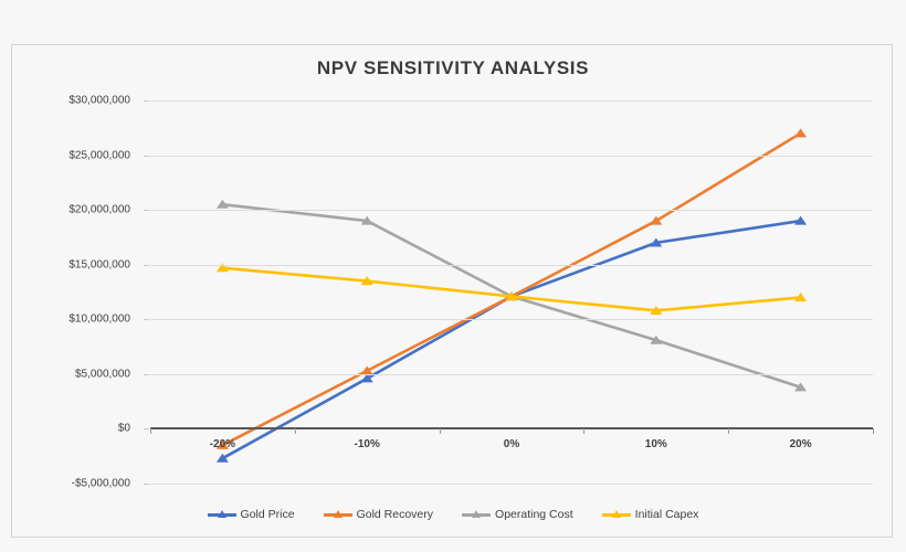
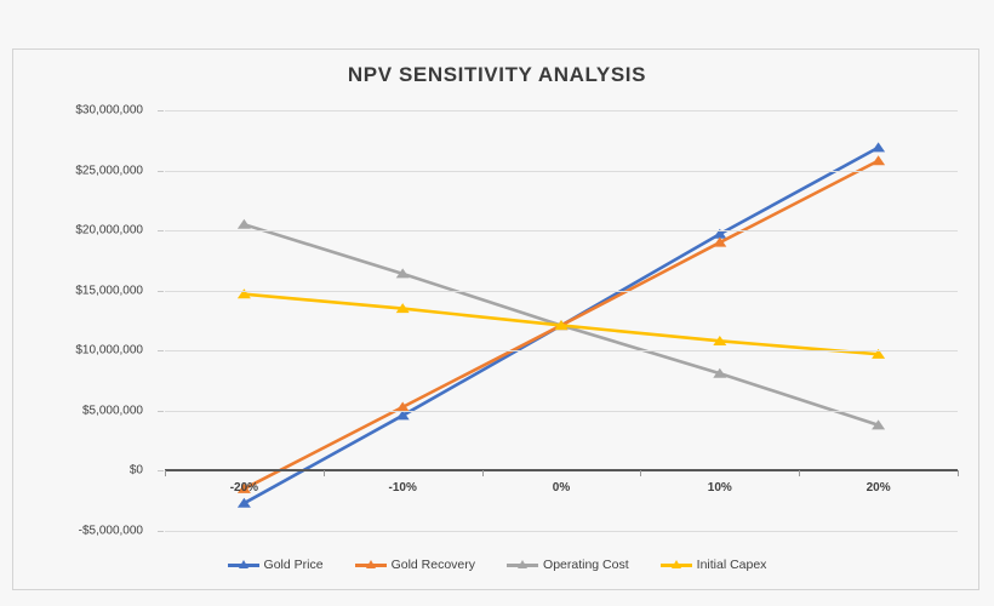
Operating Cost/-10%: $19000000 -> $16000000
Gold Price/10%: $17000000 -> $20000000
Gold Price/20%: $19000000 -> $27000000
Gold Recovery/20%: $27000000 -> $26000000
Initial Capex/20%: $12000000 -> $10000000
